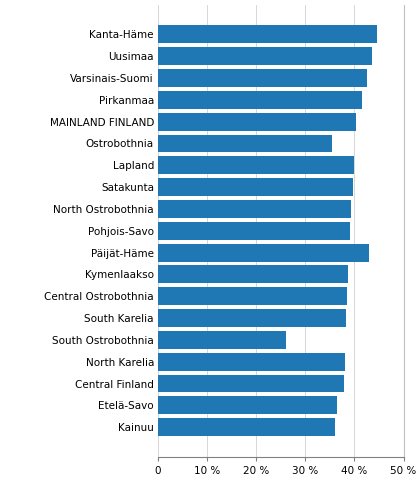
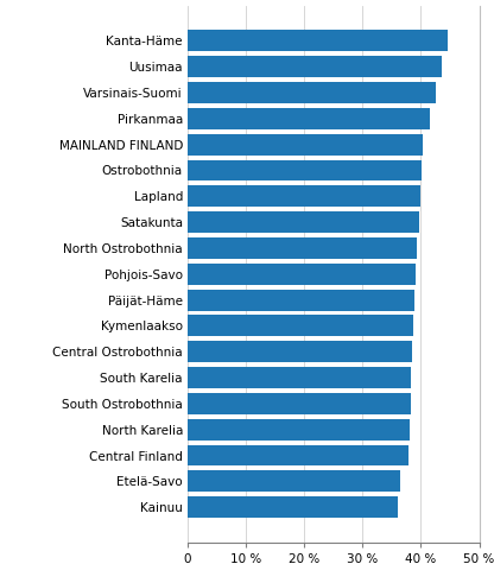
Ostrobothnia: 35.5 % -> 40.1 %
Päijät-Häme: 43.0 % -> 38.8 %
South Ostrobothnia: 26.0 % -> 38.2 %
